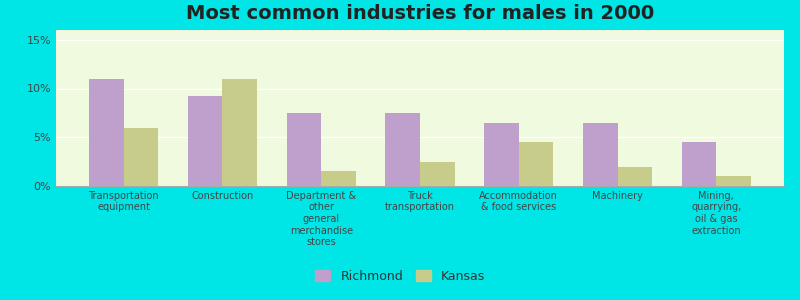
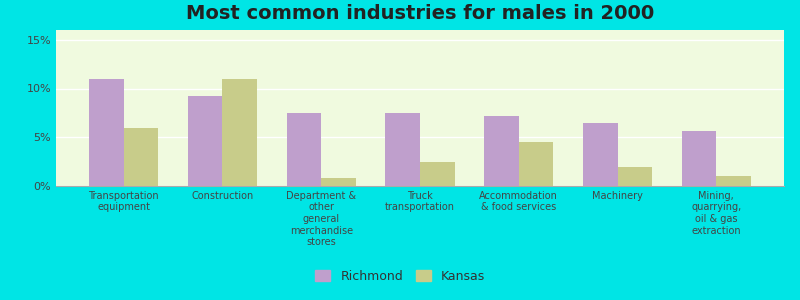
Kansas/Department & other general merchandise stores: 1.5% -> 0.8%
Richmond/Accommodation & food services: 6.5% -> 7.2%
Richmond/Mining, quarrying, oil & gas extraction: 4.5% -> 5.6%
